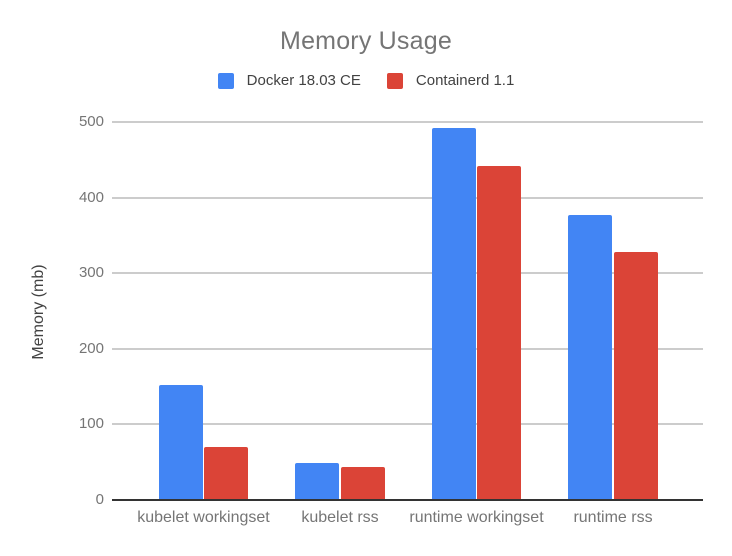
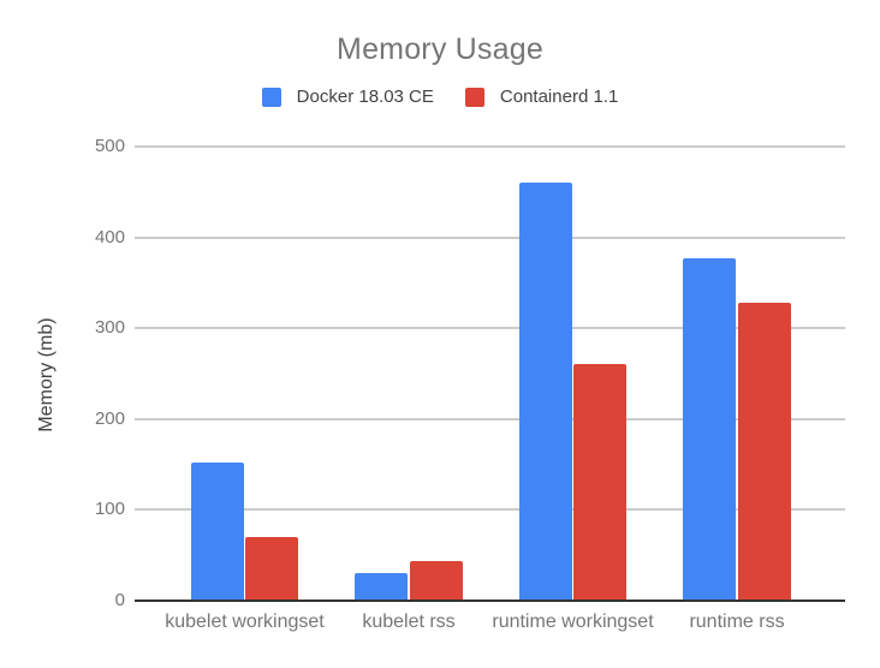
Docker 18.03 CE/kubelet rss: 50 -> 30
Docker 18.03 CE/runtime workingset: 490 -> 460
Containerd 1.1/runtime workingset: 440 -> 260
